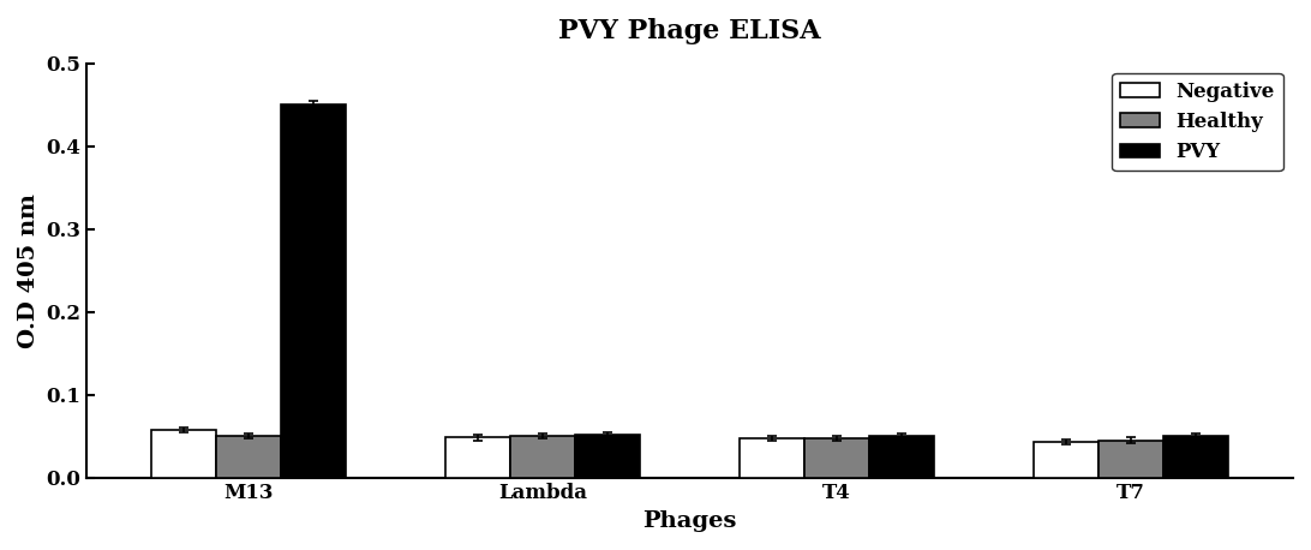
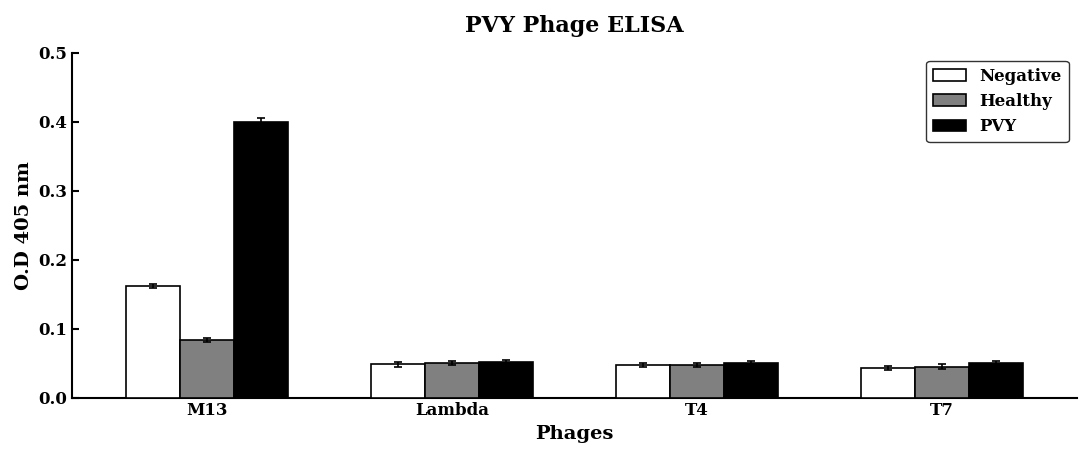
Negative/M13: 0.057 -> 0.162
Healthy/M13: 0.050 -> 0.084
PVY/M13: 0.450 -> 0.400
